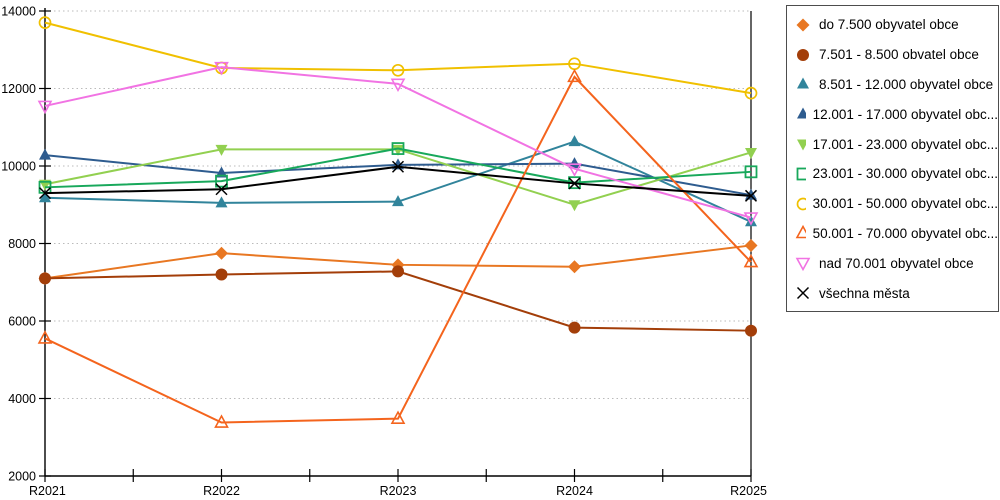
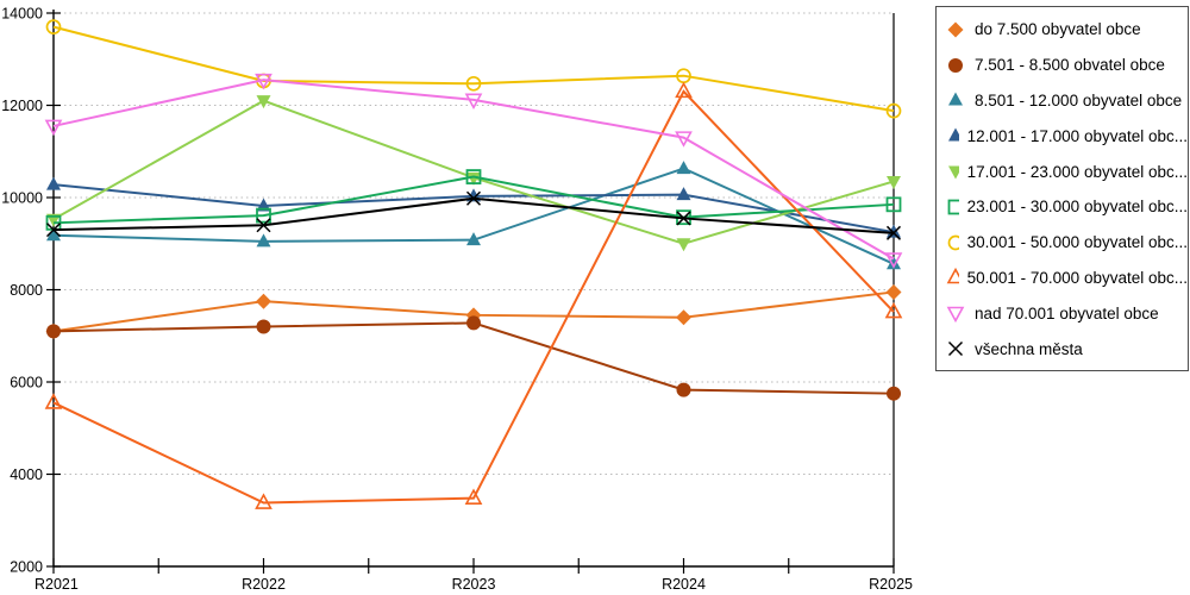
17.001 - 23.000 obyvatel obc.../R2022: 10400 -> 12100
nad 70.001 obyvatel obce/R2024: 9900 -> 11300
